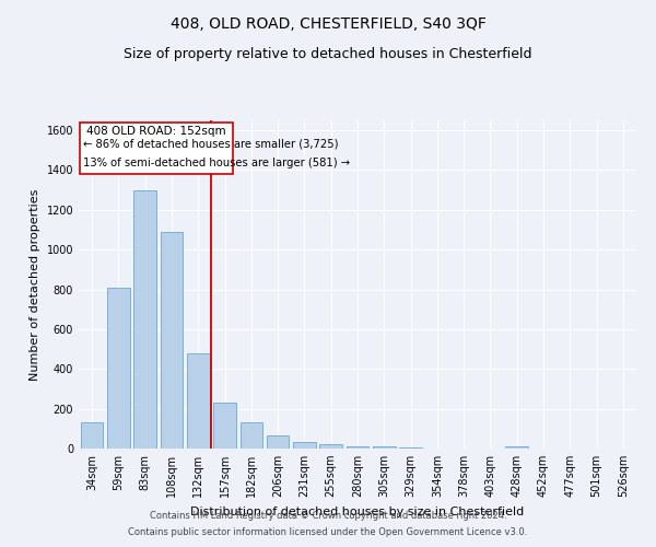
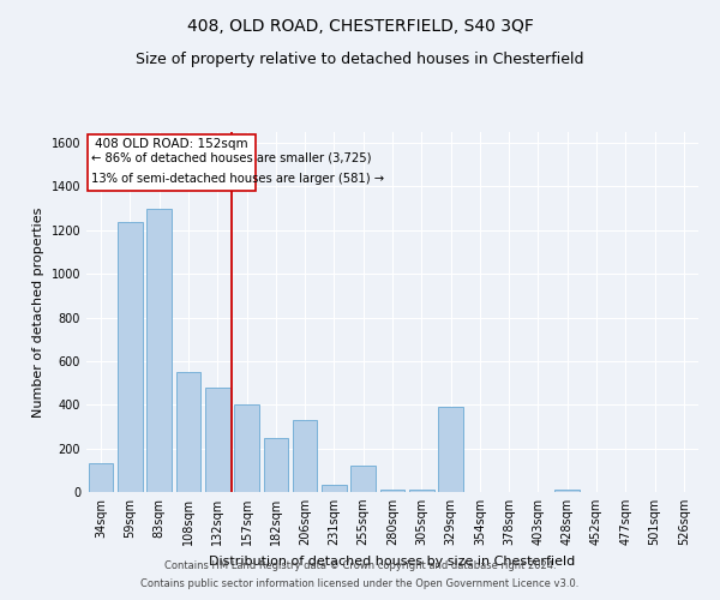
59sqm: 810 -> 1240
108sqm: 1090 -> 550
157sqm: 230 -> 400
182sqm: 130 -> 250
206sqm: 60 -> 330
255sqm: 20 -> 120
329sqm: 0 -> 390
